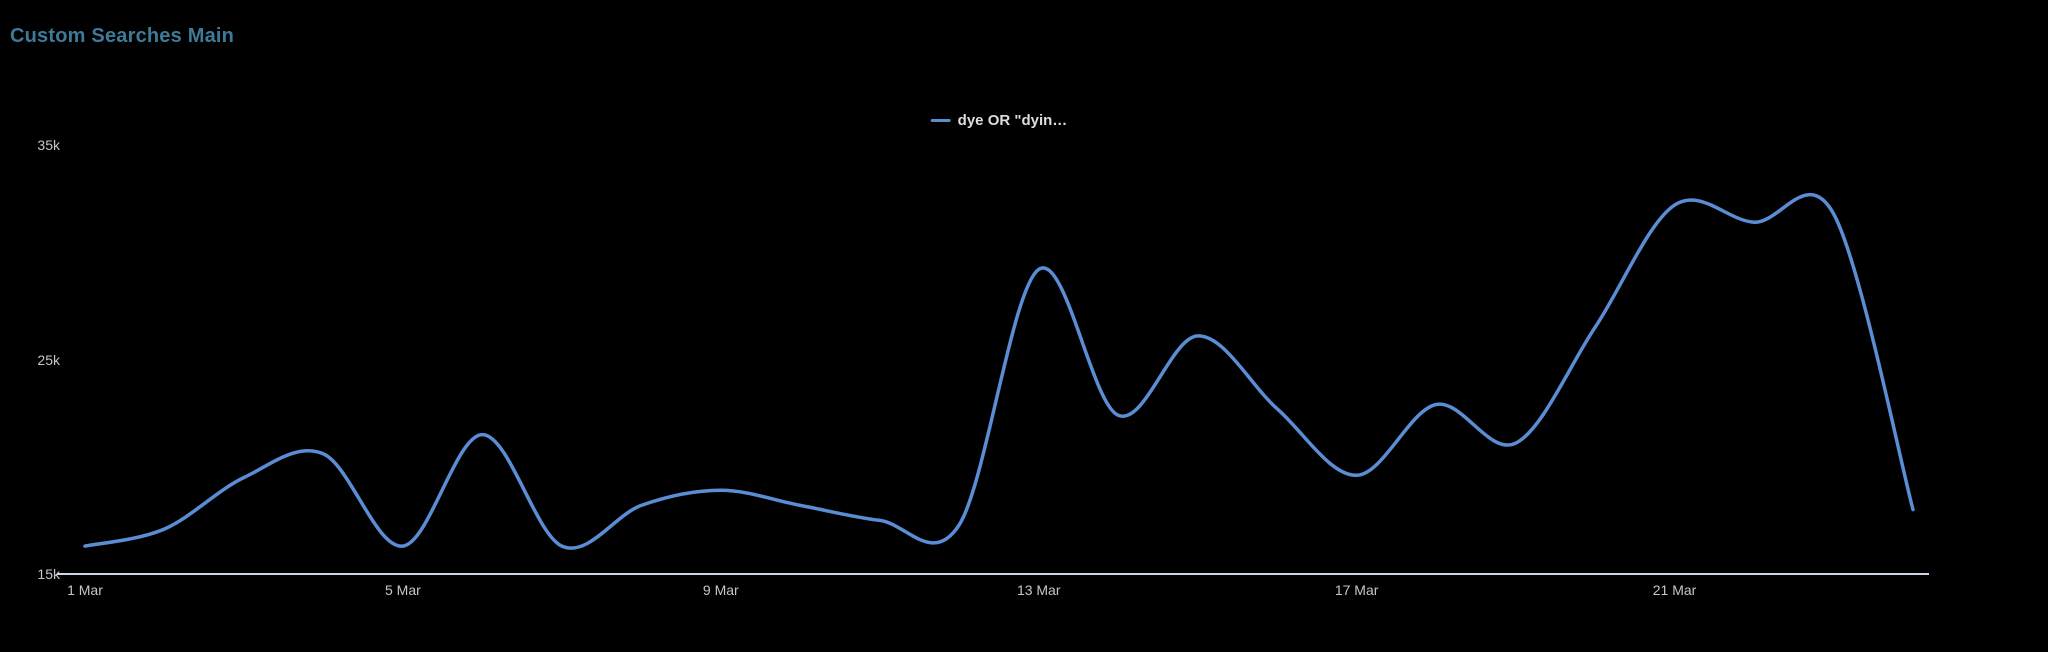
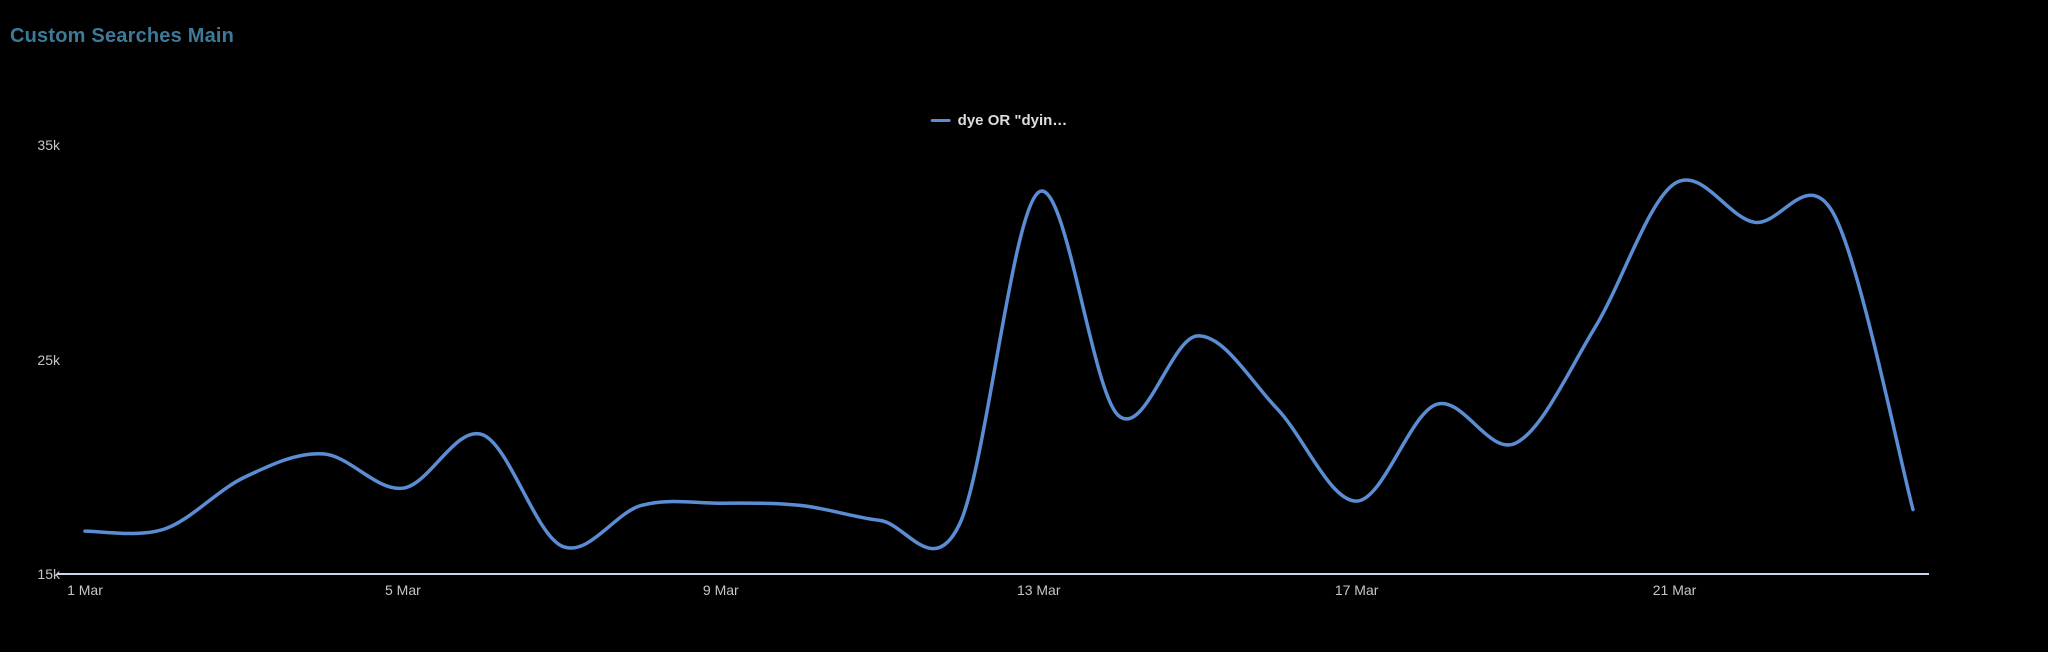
1 Mar: 16.3k -> 17.0k
5 Mar: 16.3k -> 19.0k
9 Mar: 18.9k -> 18.3k
13 Mar: 29.2k -> 32.8k
17 Mar: 19.6k -> 18.4k
21 Mar: 32.2k -> 33.2k
